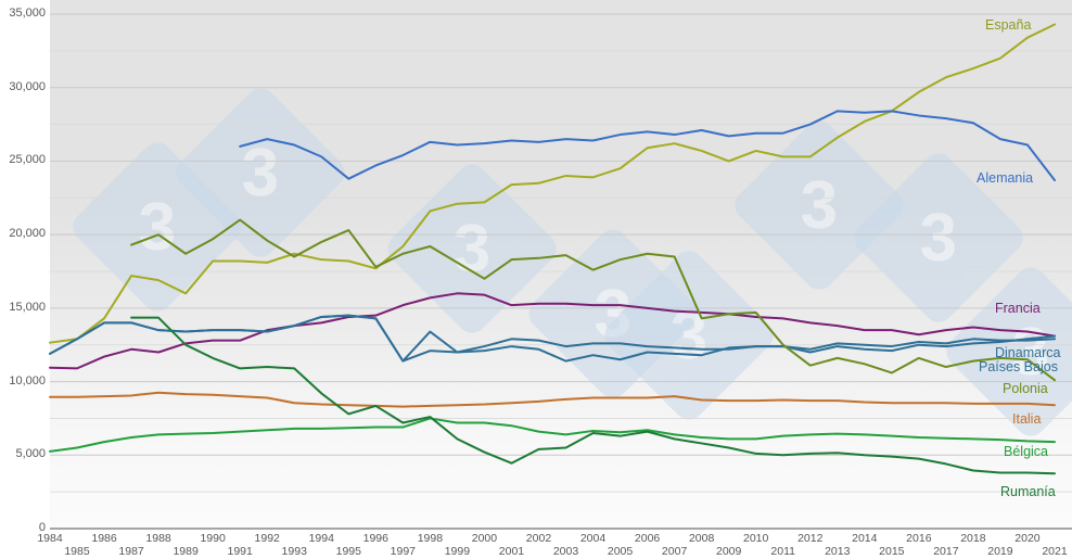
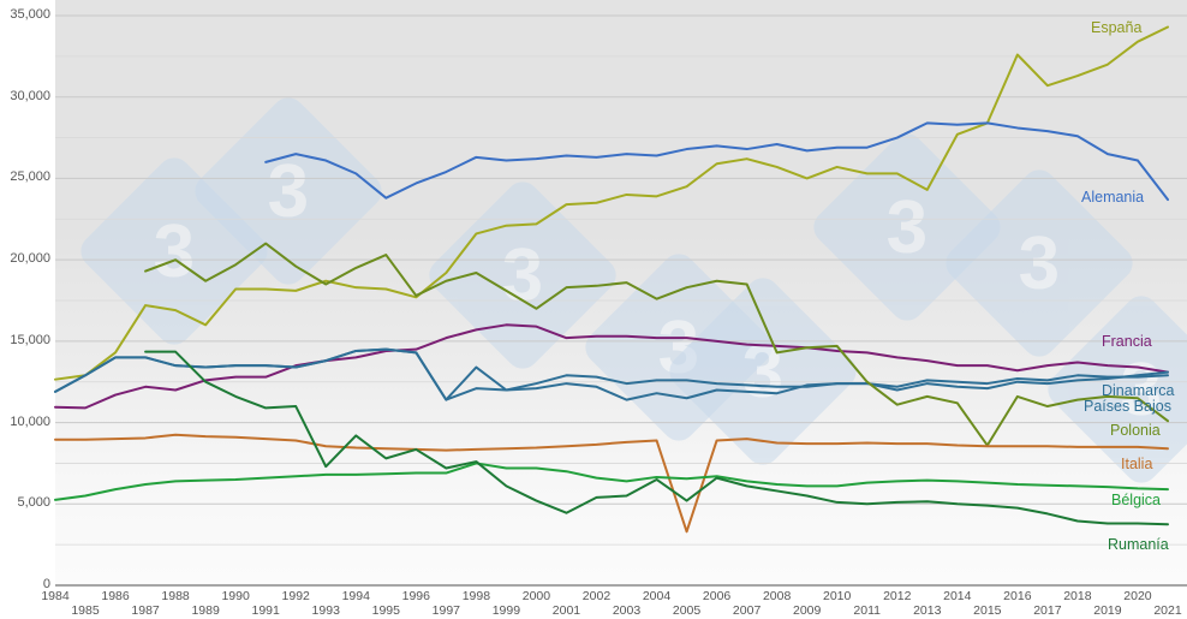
Rumanía/1993: 10900 -> 7300
Italia/2005: 8900 -> 3300
Rumanía/2005: 6300 -> 5200
España/2013: 26600 -> 24300
Polonia/2015: 10600 -> 8600
España/2016: 29700 -> 32600
